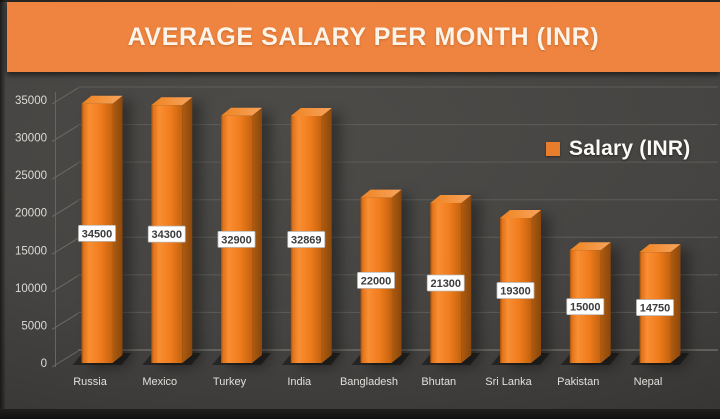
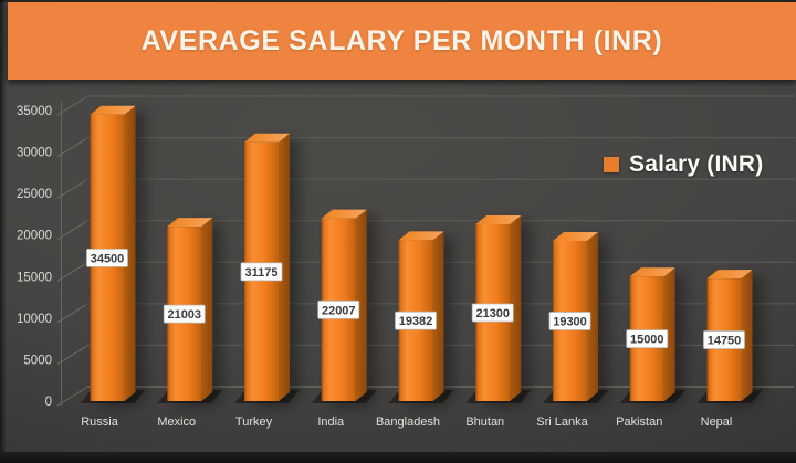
Mexico: 34300 -> 21003
Turkey: 32900 -> 31175
India: 32869 -> 22007
Bangladesh: 22000 -> 19382
